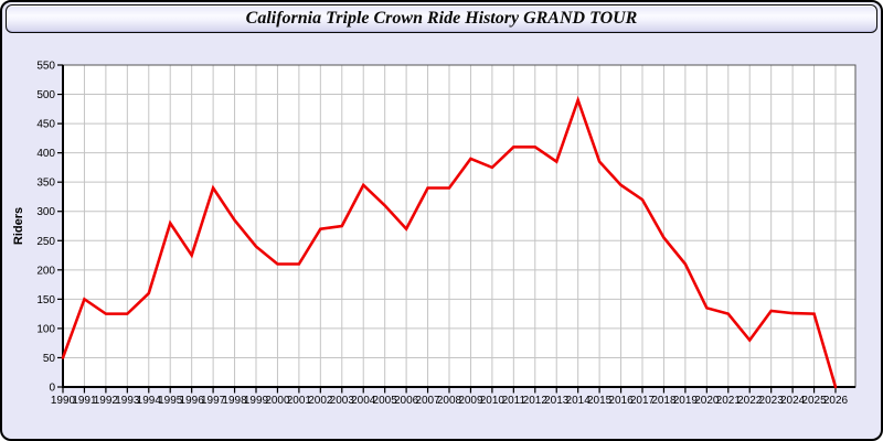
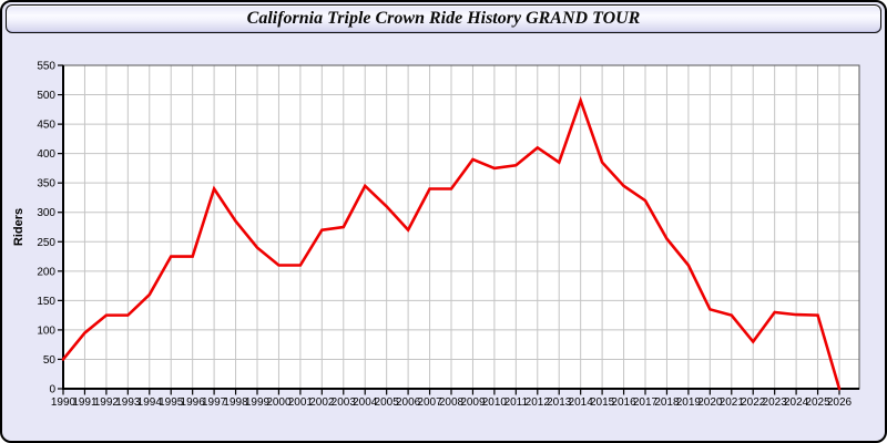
1991: 150 -> 100
1995: 280 -> 220
2011: 410 -> 380
